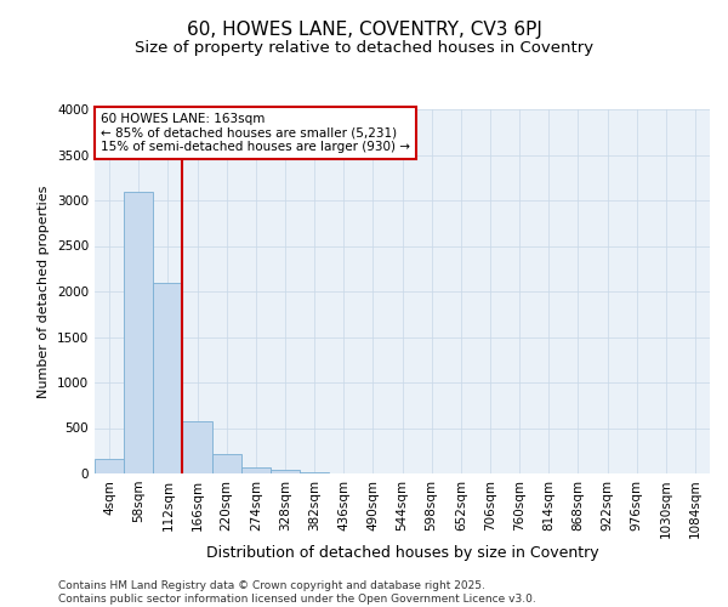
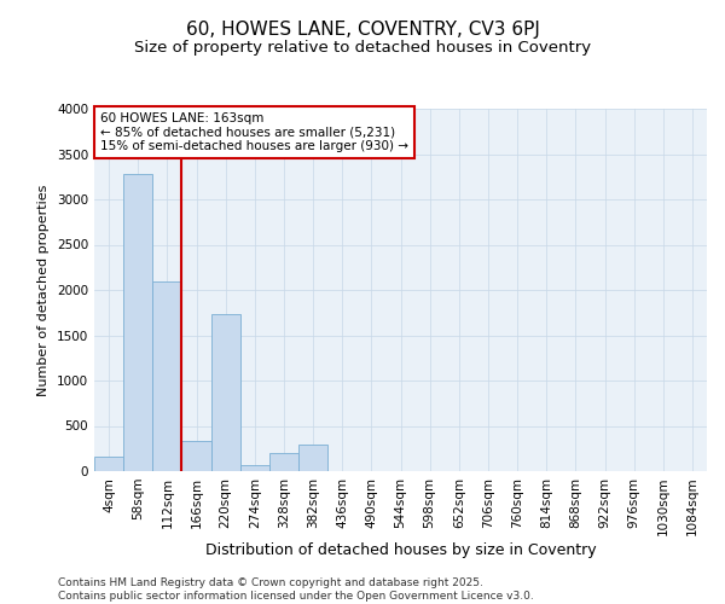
58sqm: 3100 -> 3280
166sqm: 570 -> 340
220sqm: 210 -> 1740
328sqm: 40 -> 200
382sqm: 20 -> 300
